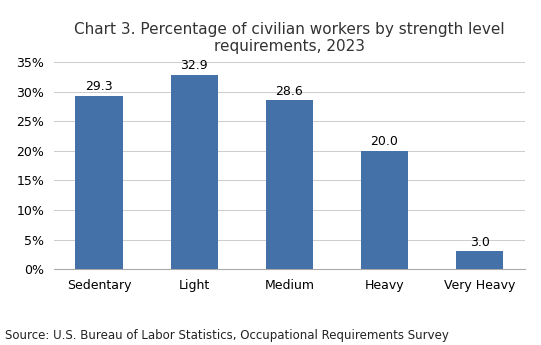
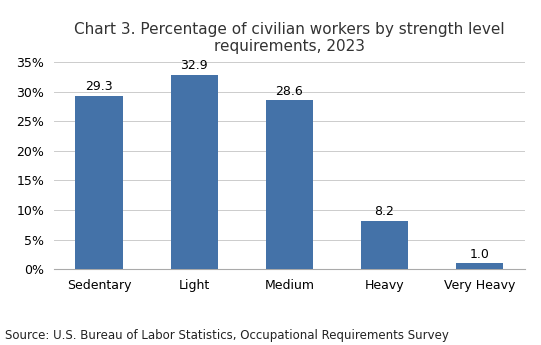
Heavy: 20.0 -> 8.2
Very Heavy: 3.0 -> 1.0
